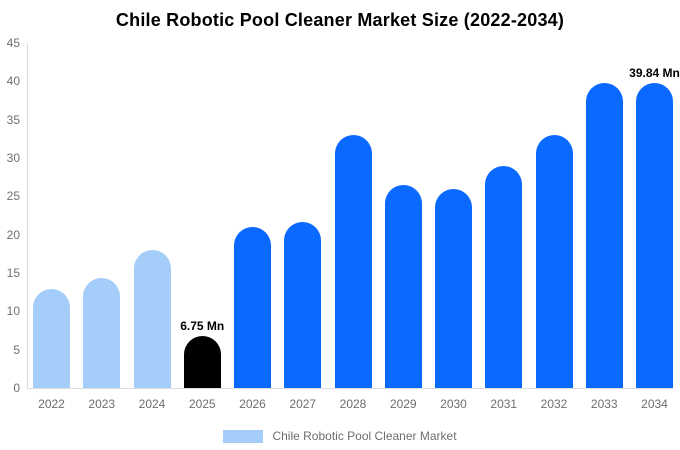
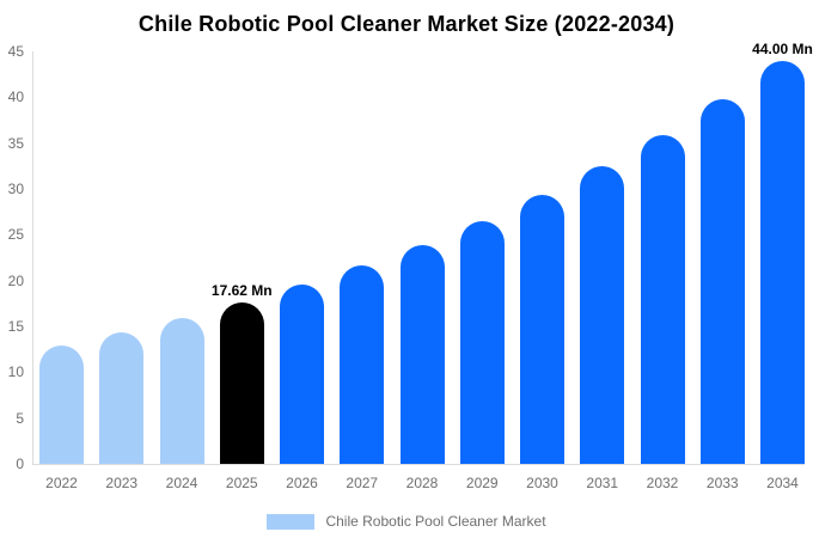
2024: 18 -> 16
2025: 6.75 -> 17.62
2026: 21 -> 20
2028: 33 -> 24
2030: 26 -> 29
2031: 29 -> 32
2032: 33 -> 36
2034: 39.84 -> 44.00
